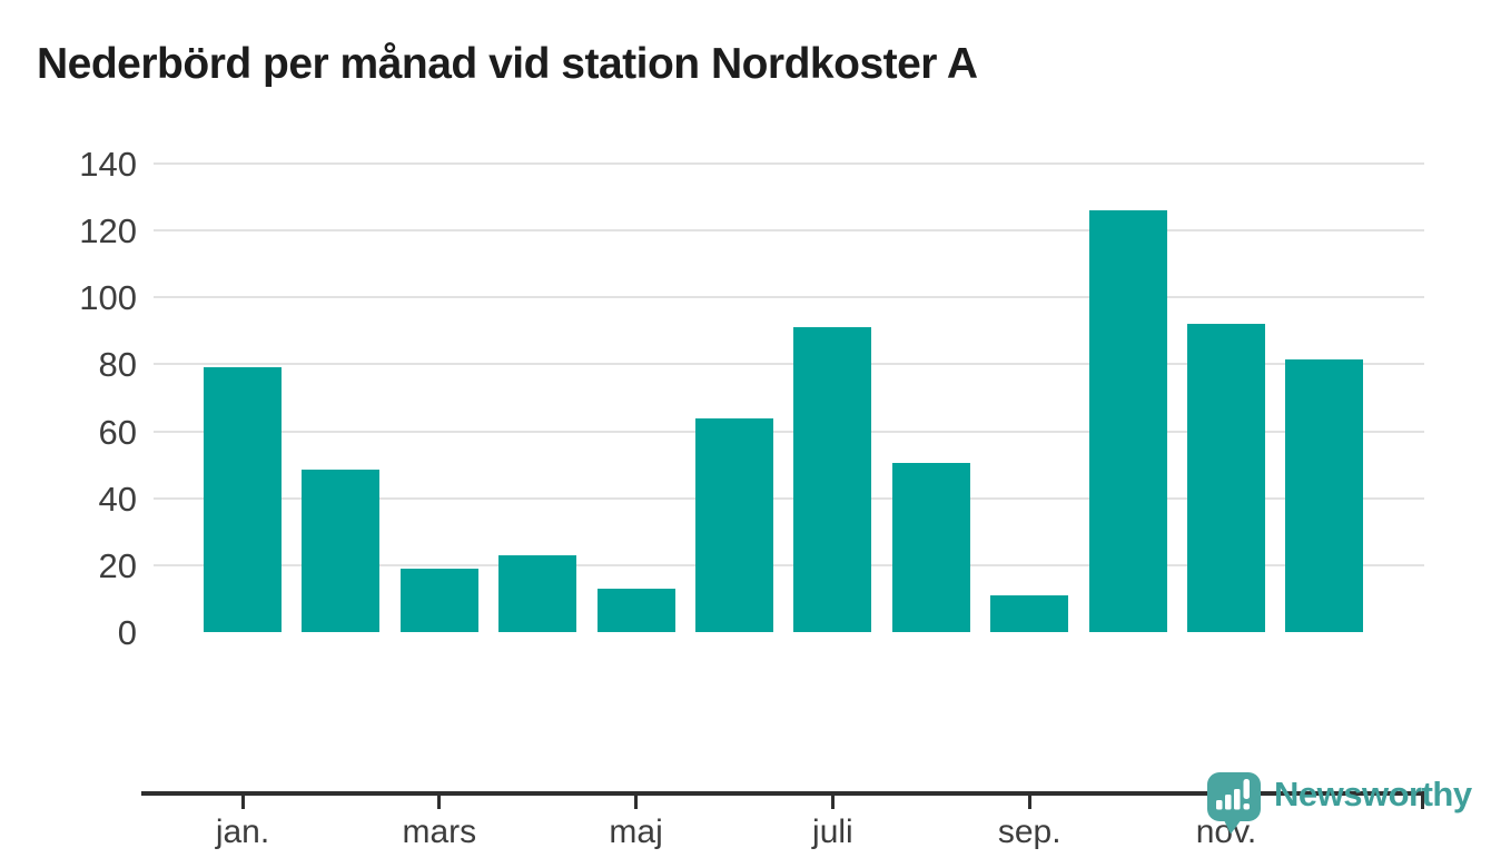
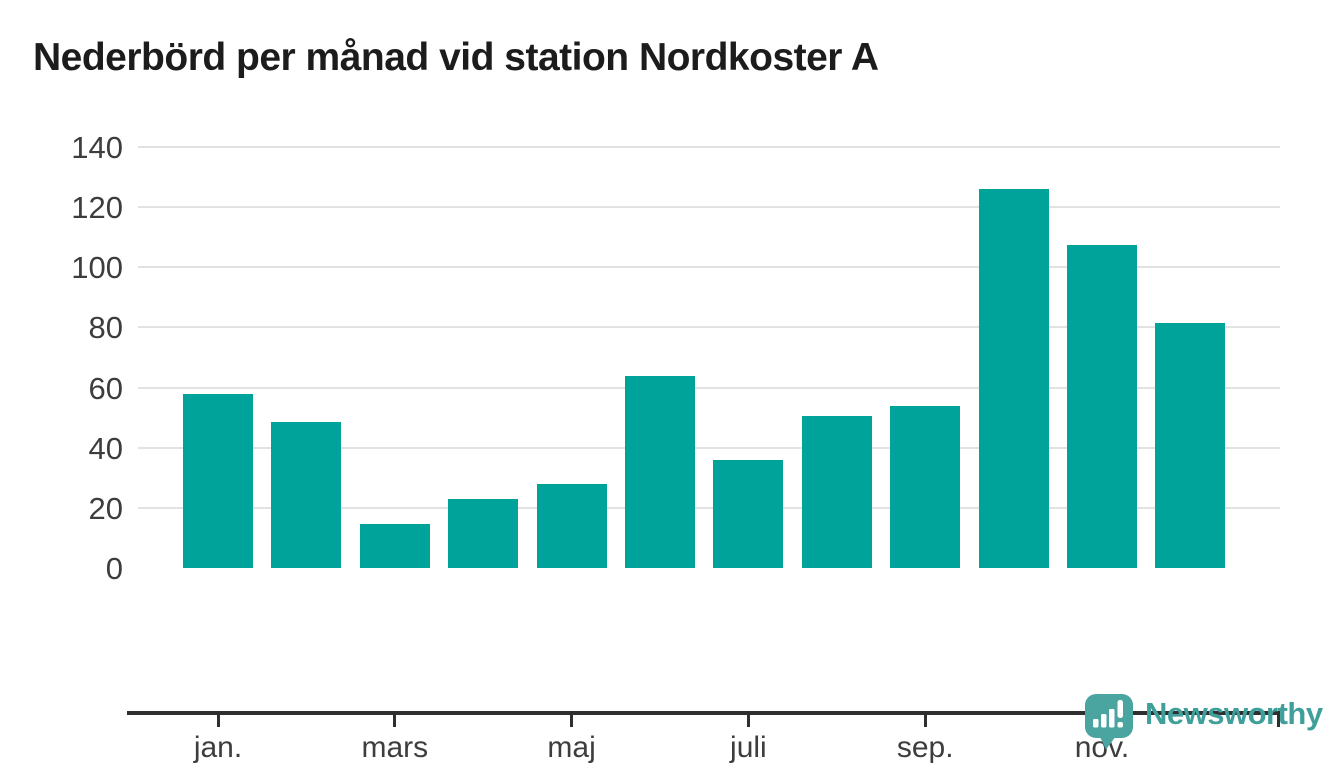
jan.: 79 -> 58
mars: 19 -> 14
maj: 13 -> 28
juli: 91 -> 36
sep.: 11 -> 54
nov.: 92 -> 108
